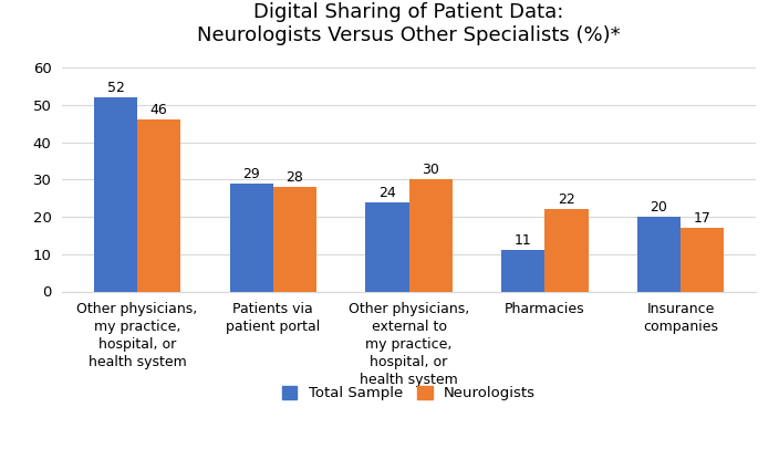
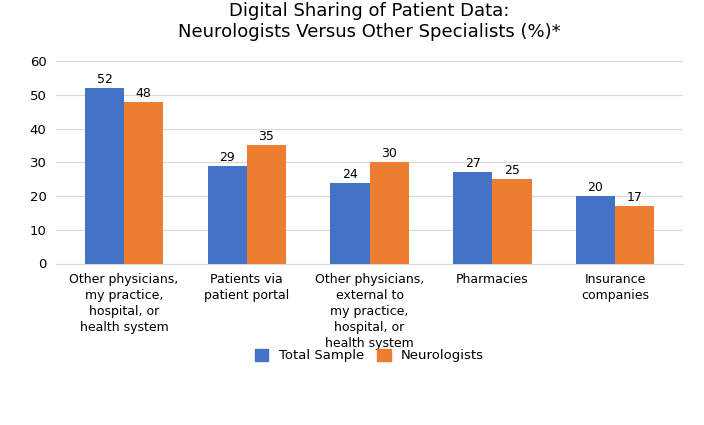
Neurologists/Other physicians, my practice, hospital, or health system: 46 -> 48
Neurologists/Patients via patient portal: 28 -> 35
Total Sample/Pharmacies: 11 -> 27
Neurologists/Pharmacies: 22 -> 25
